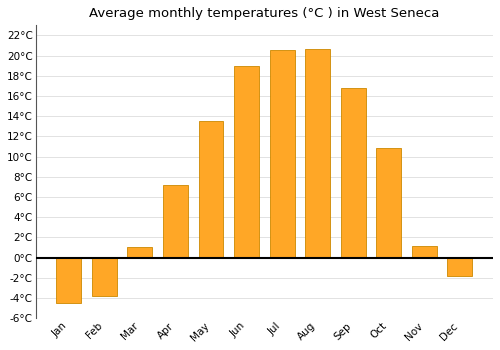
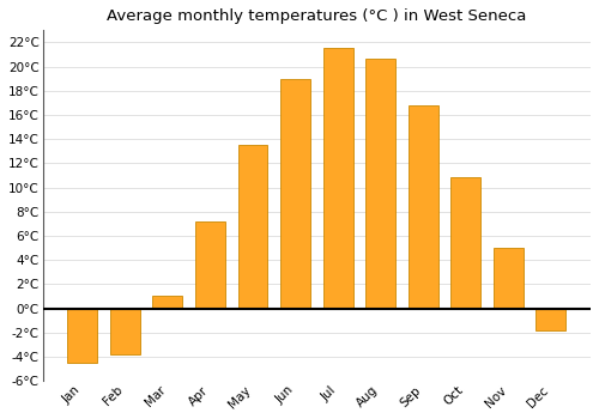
Jul: 20.6°C -> 21.5°C
Nov: 1.1°C -> 5.0°C
